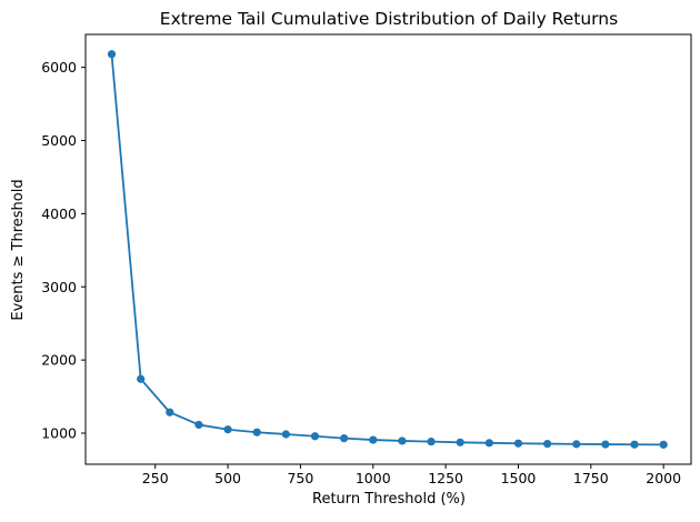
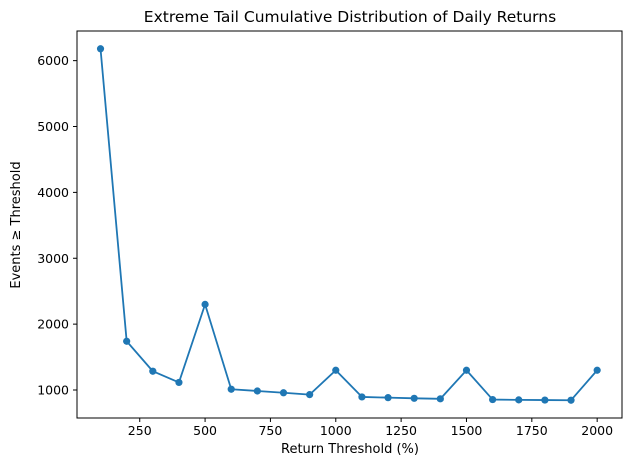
500: 1000 -> 2300
1000: 900 -> 1300
1500: 900 -> 1300
2000: 800 -> 1300
